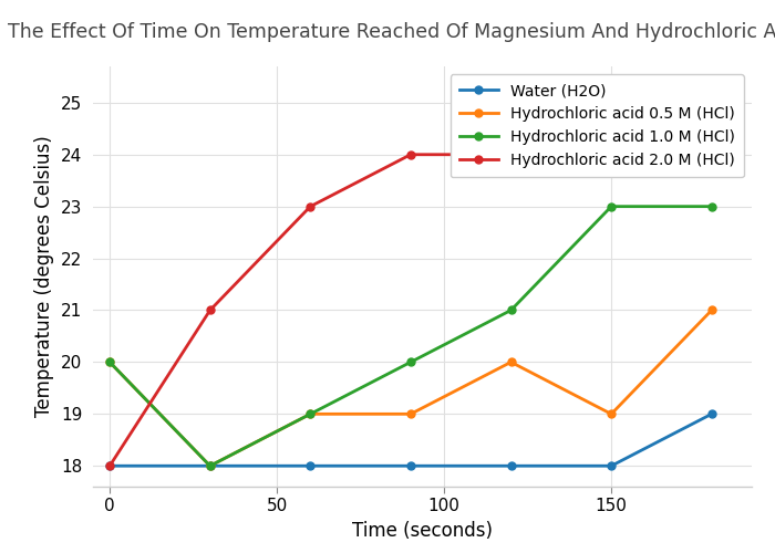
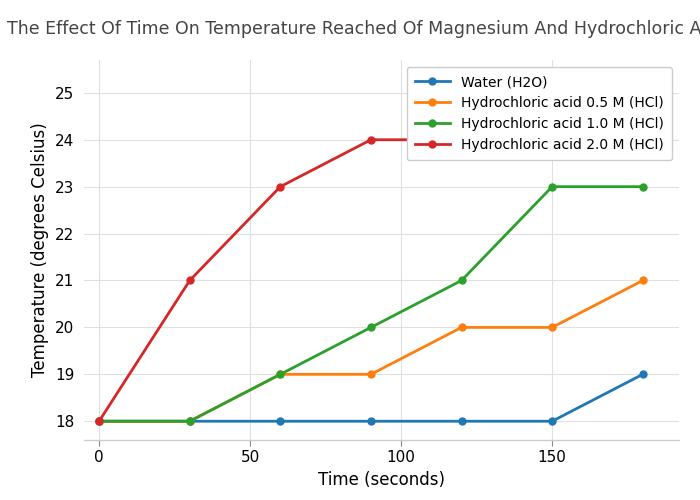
Hydrochloric acid 0.5 M (HCl)/0: 20 -> 18
Hydrochloric acid 1.0 M (HCl)/0: 20 -> 18
Hydrochloric acid 0.5 M (HCl)/150: 19 -> 20
